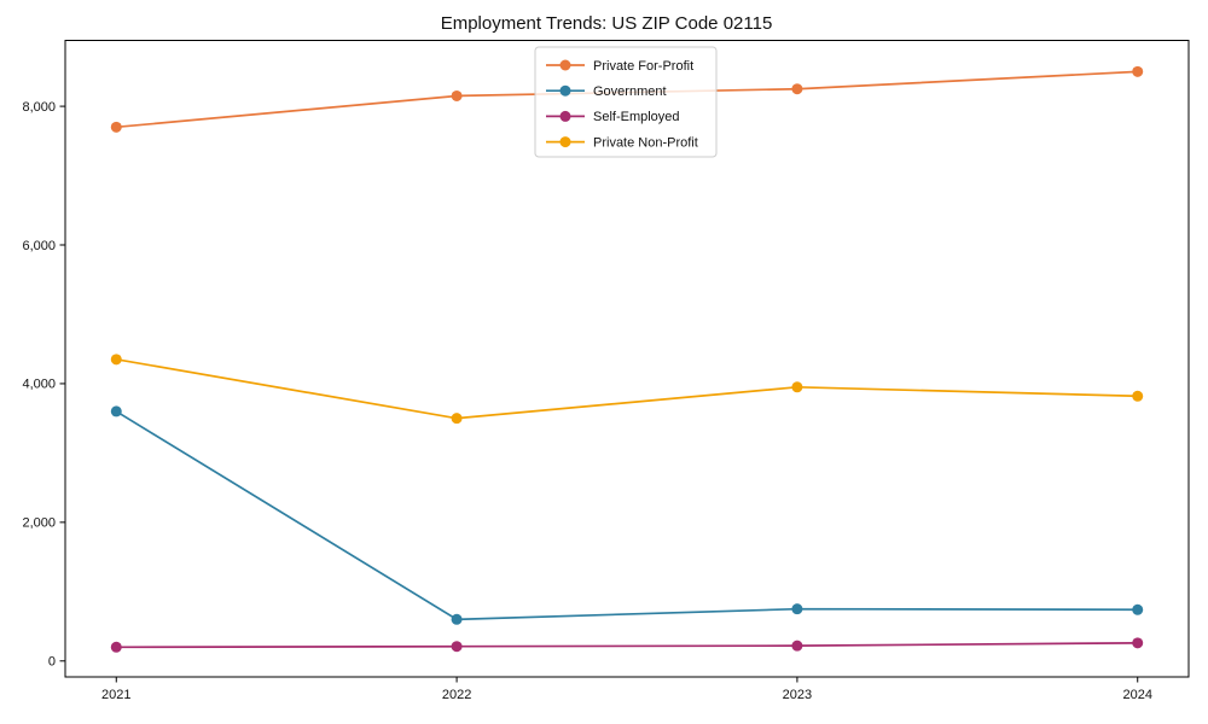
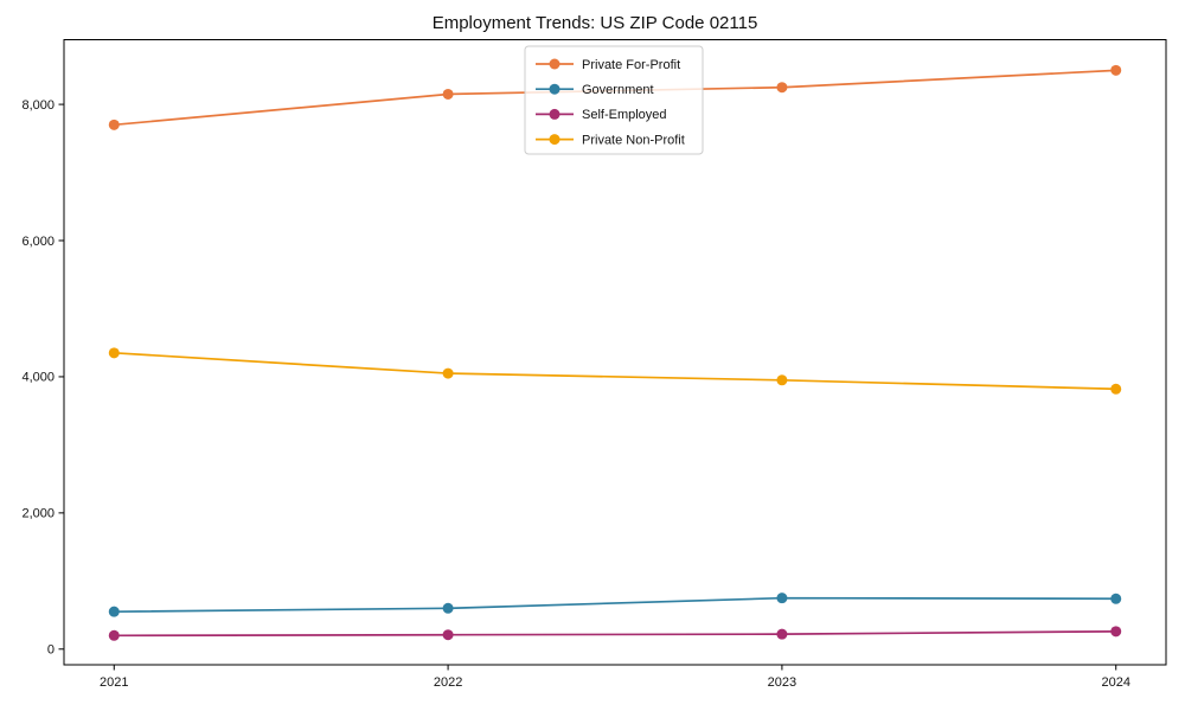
Government/2021: 3600 -> 600
Private Non-Profit/2022: 3500 -> 4000
